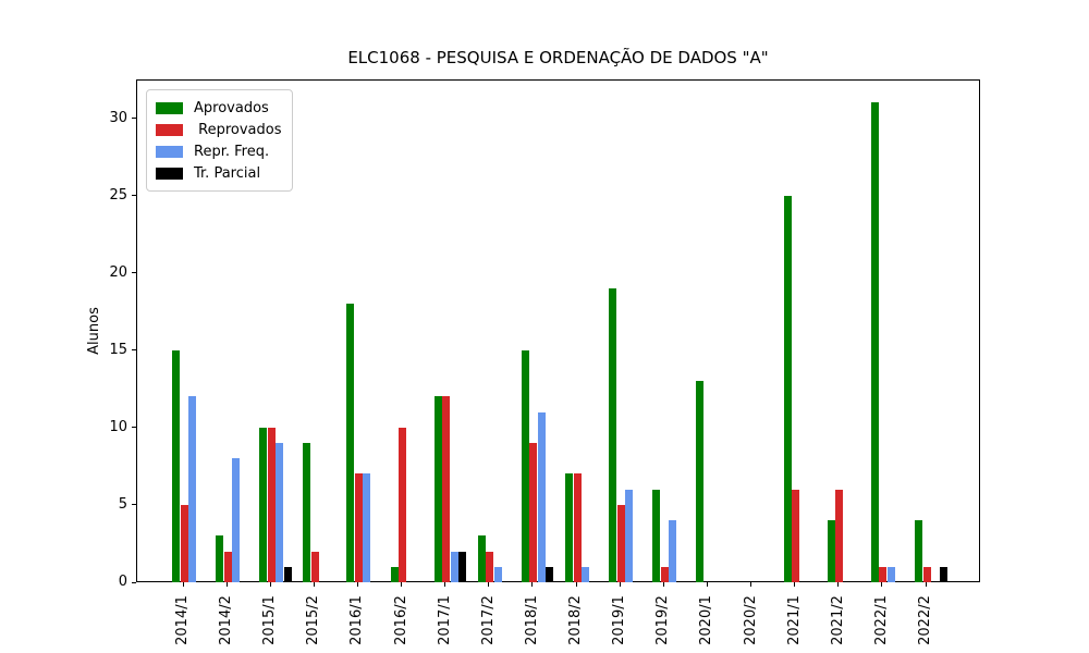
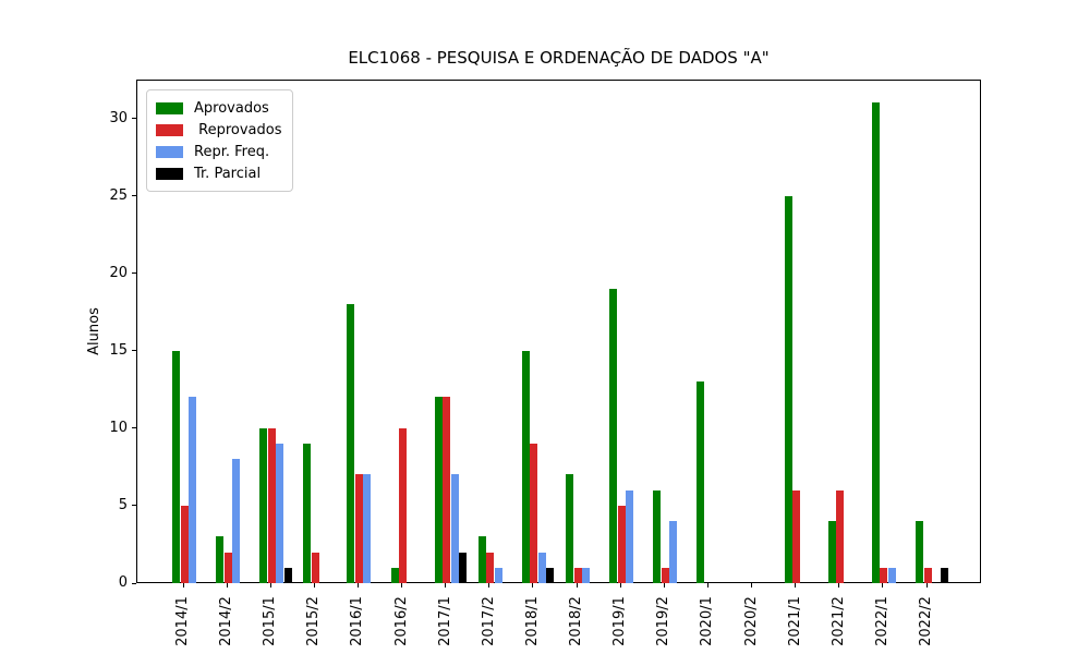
Repr. Freq./2017/1: 2 -> 7
Repr. Freq./2018/1: 11 -> 2
Reprovados/2018/2: 7 -> 1
